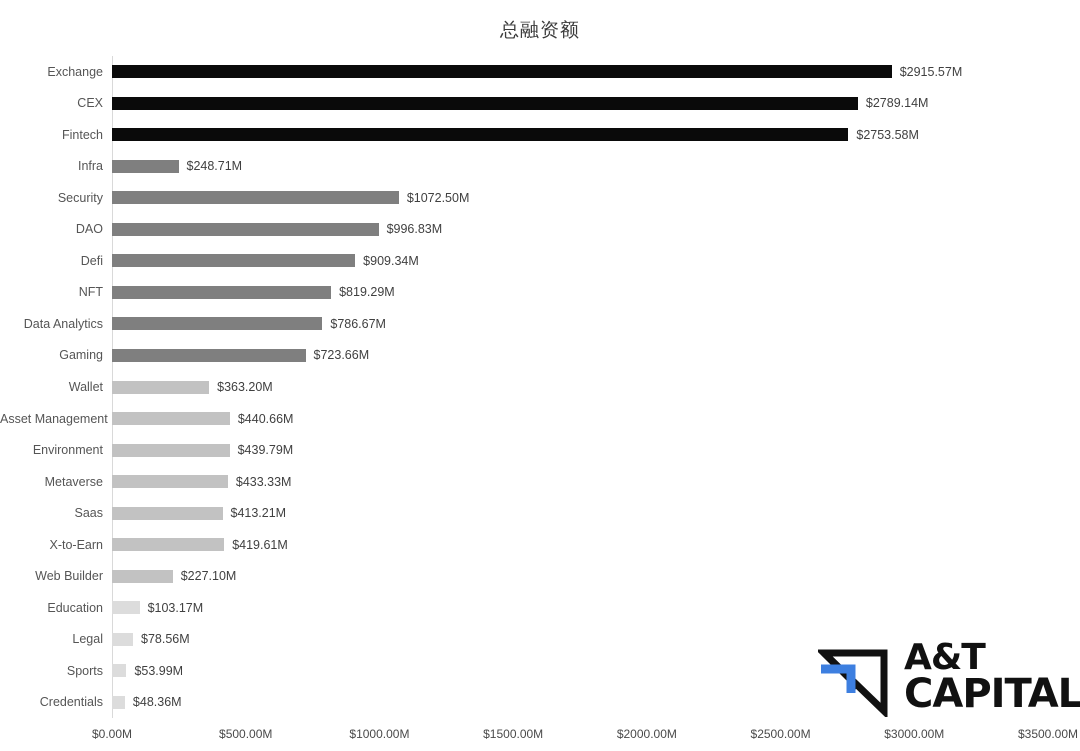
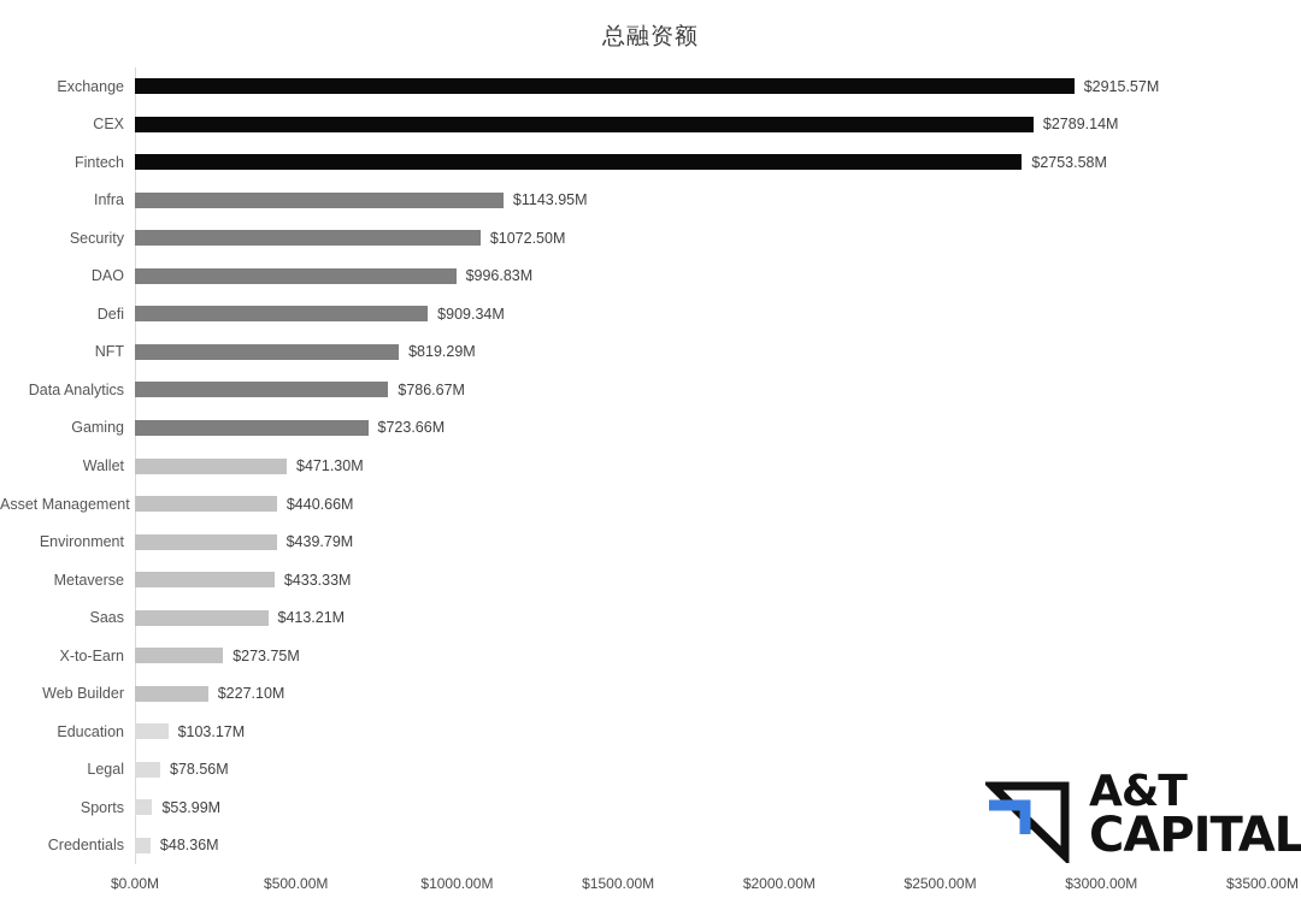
Infra: $248.71M -> $1143.95M
Wallet: $363.20M -> $471.30M
X-to-Earn: $419.61M -> $273.75M
